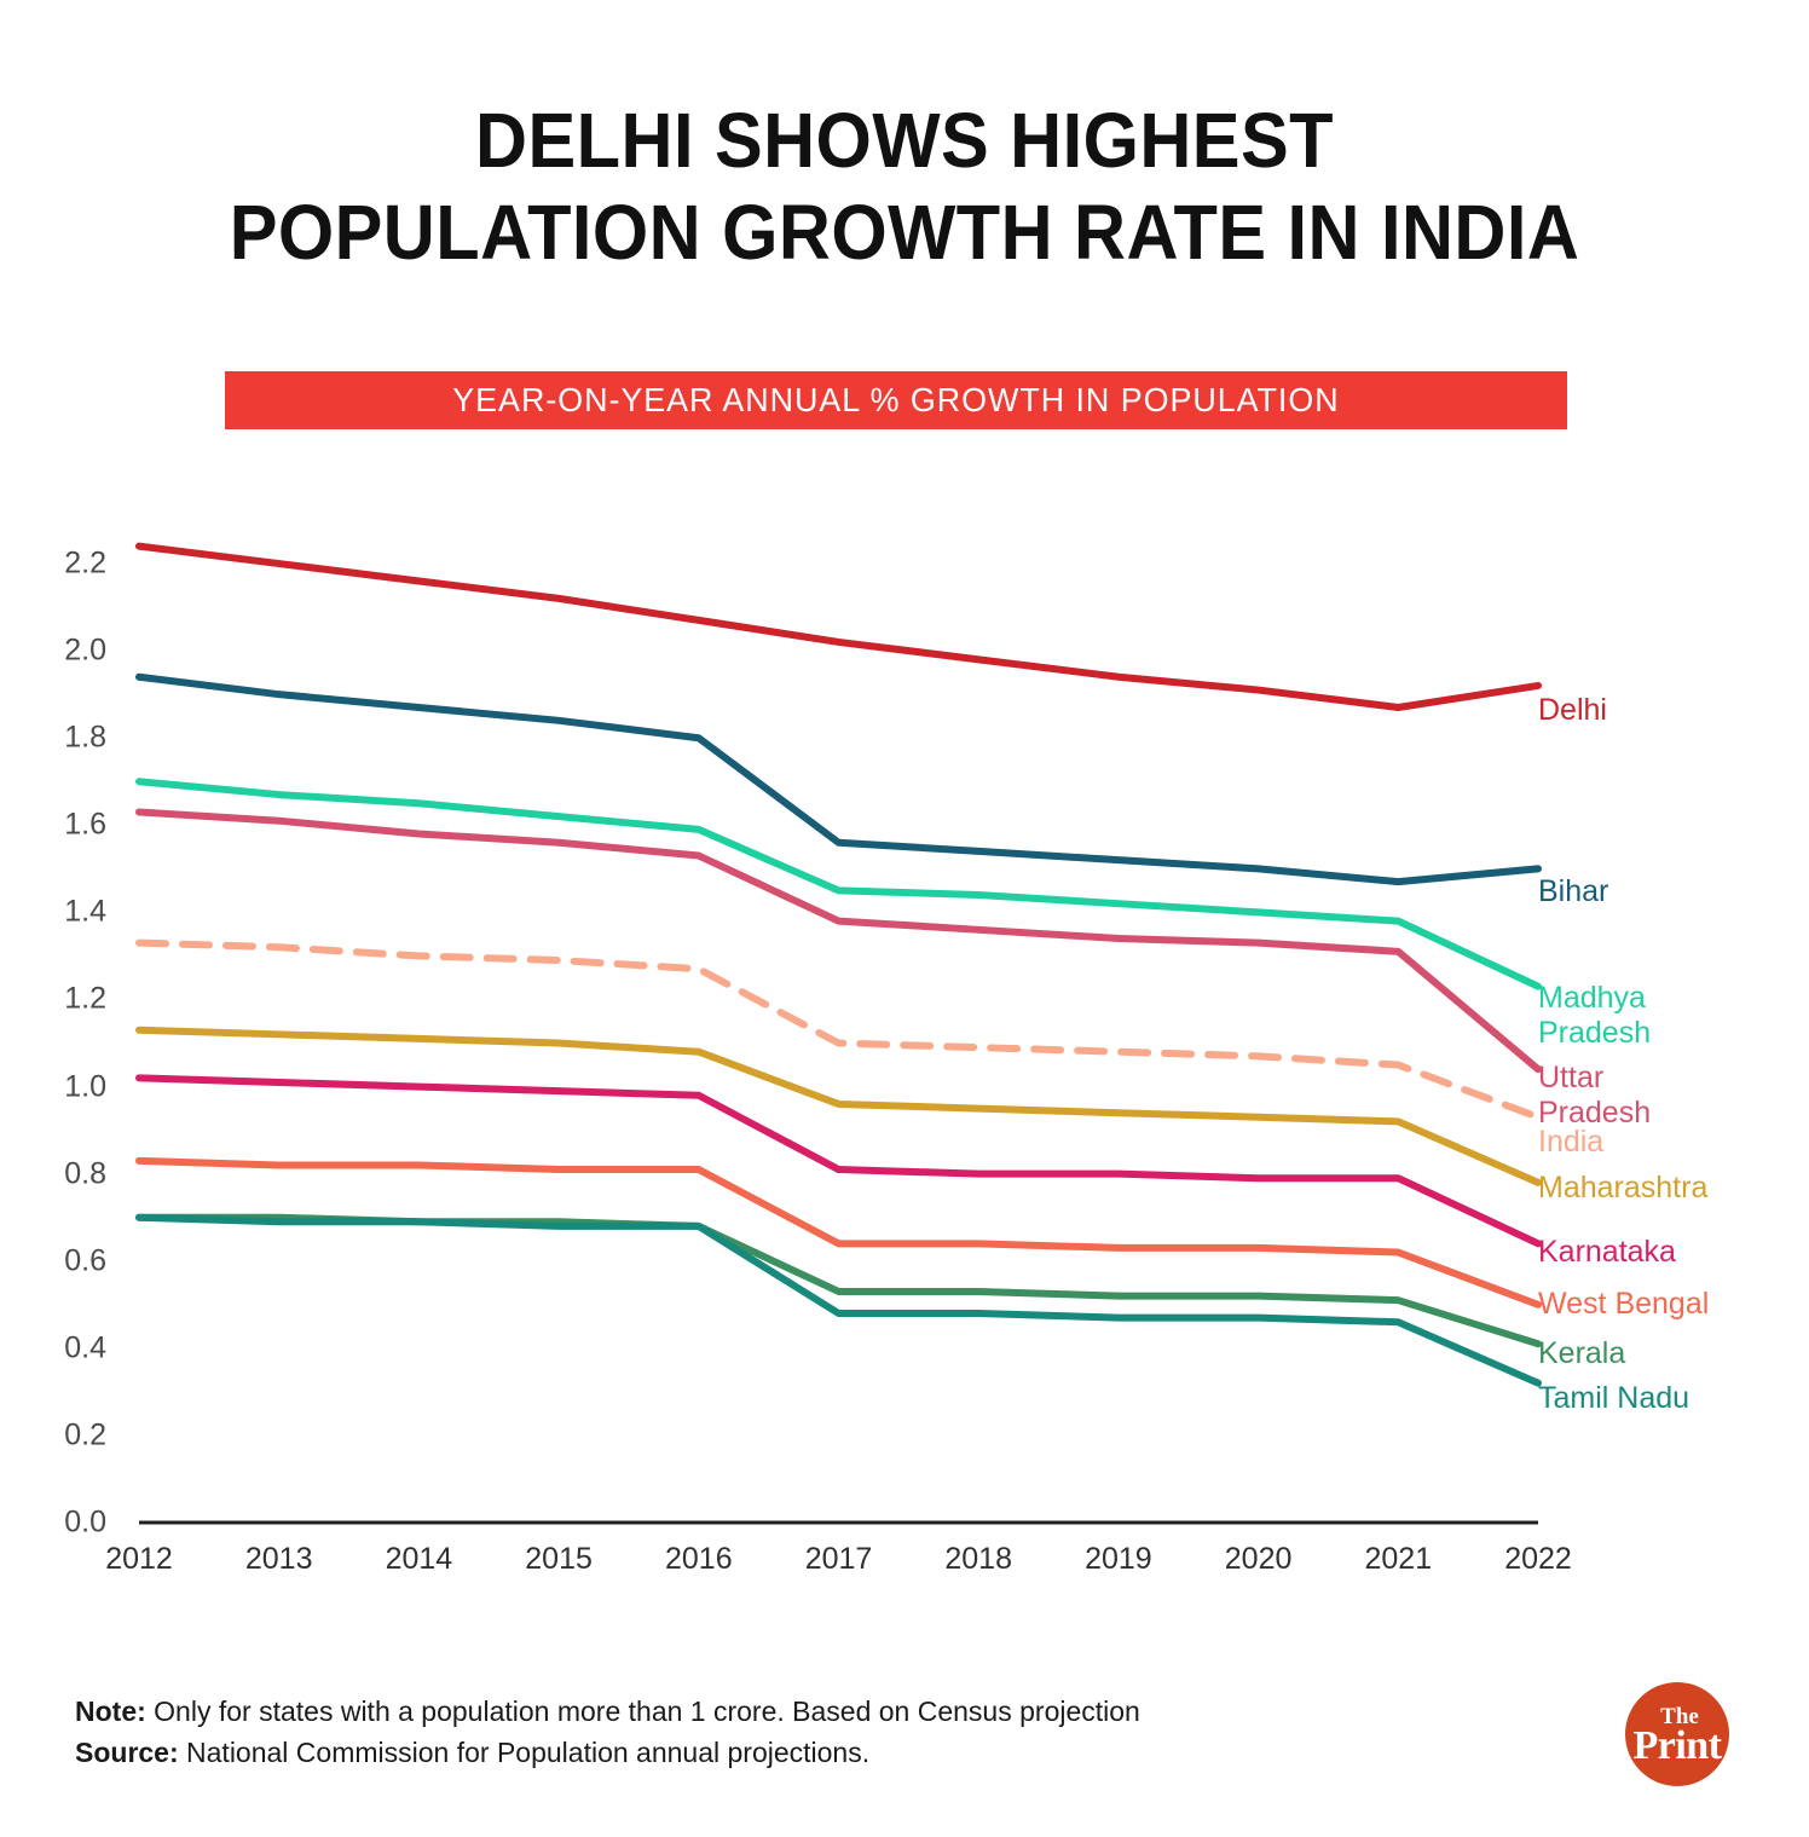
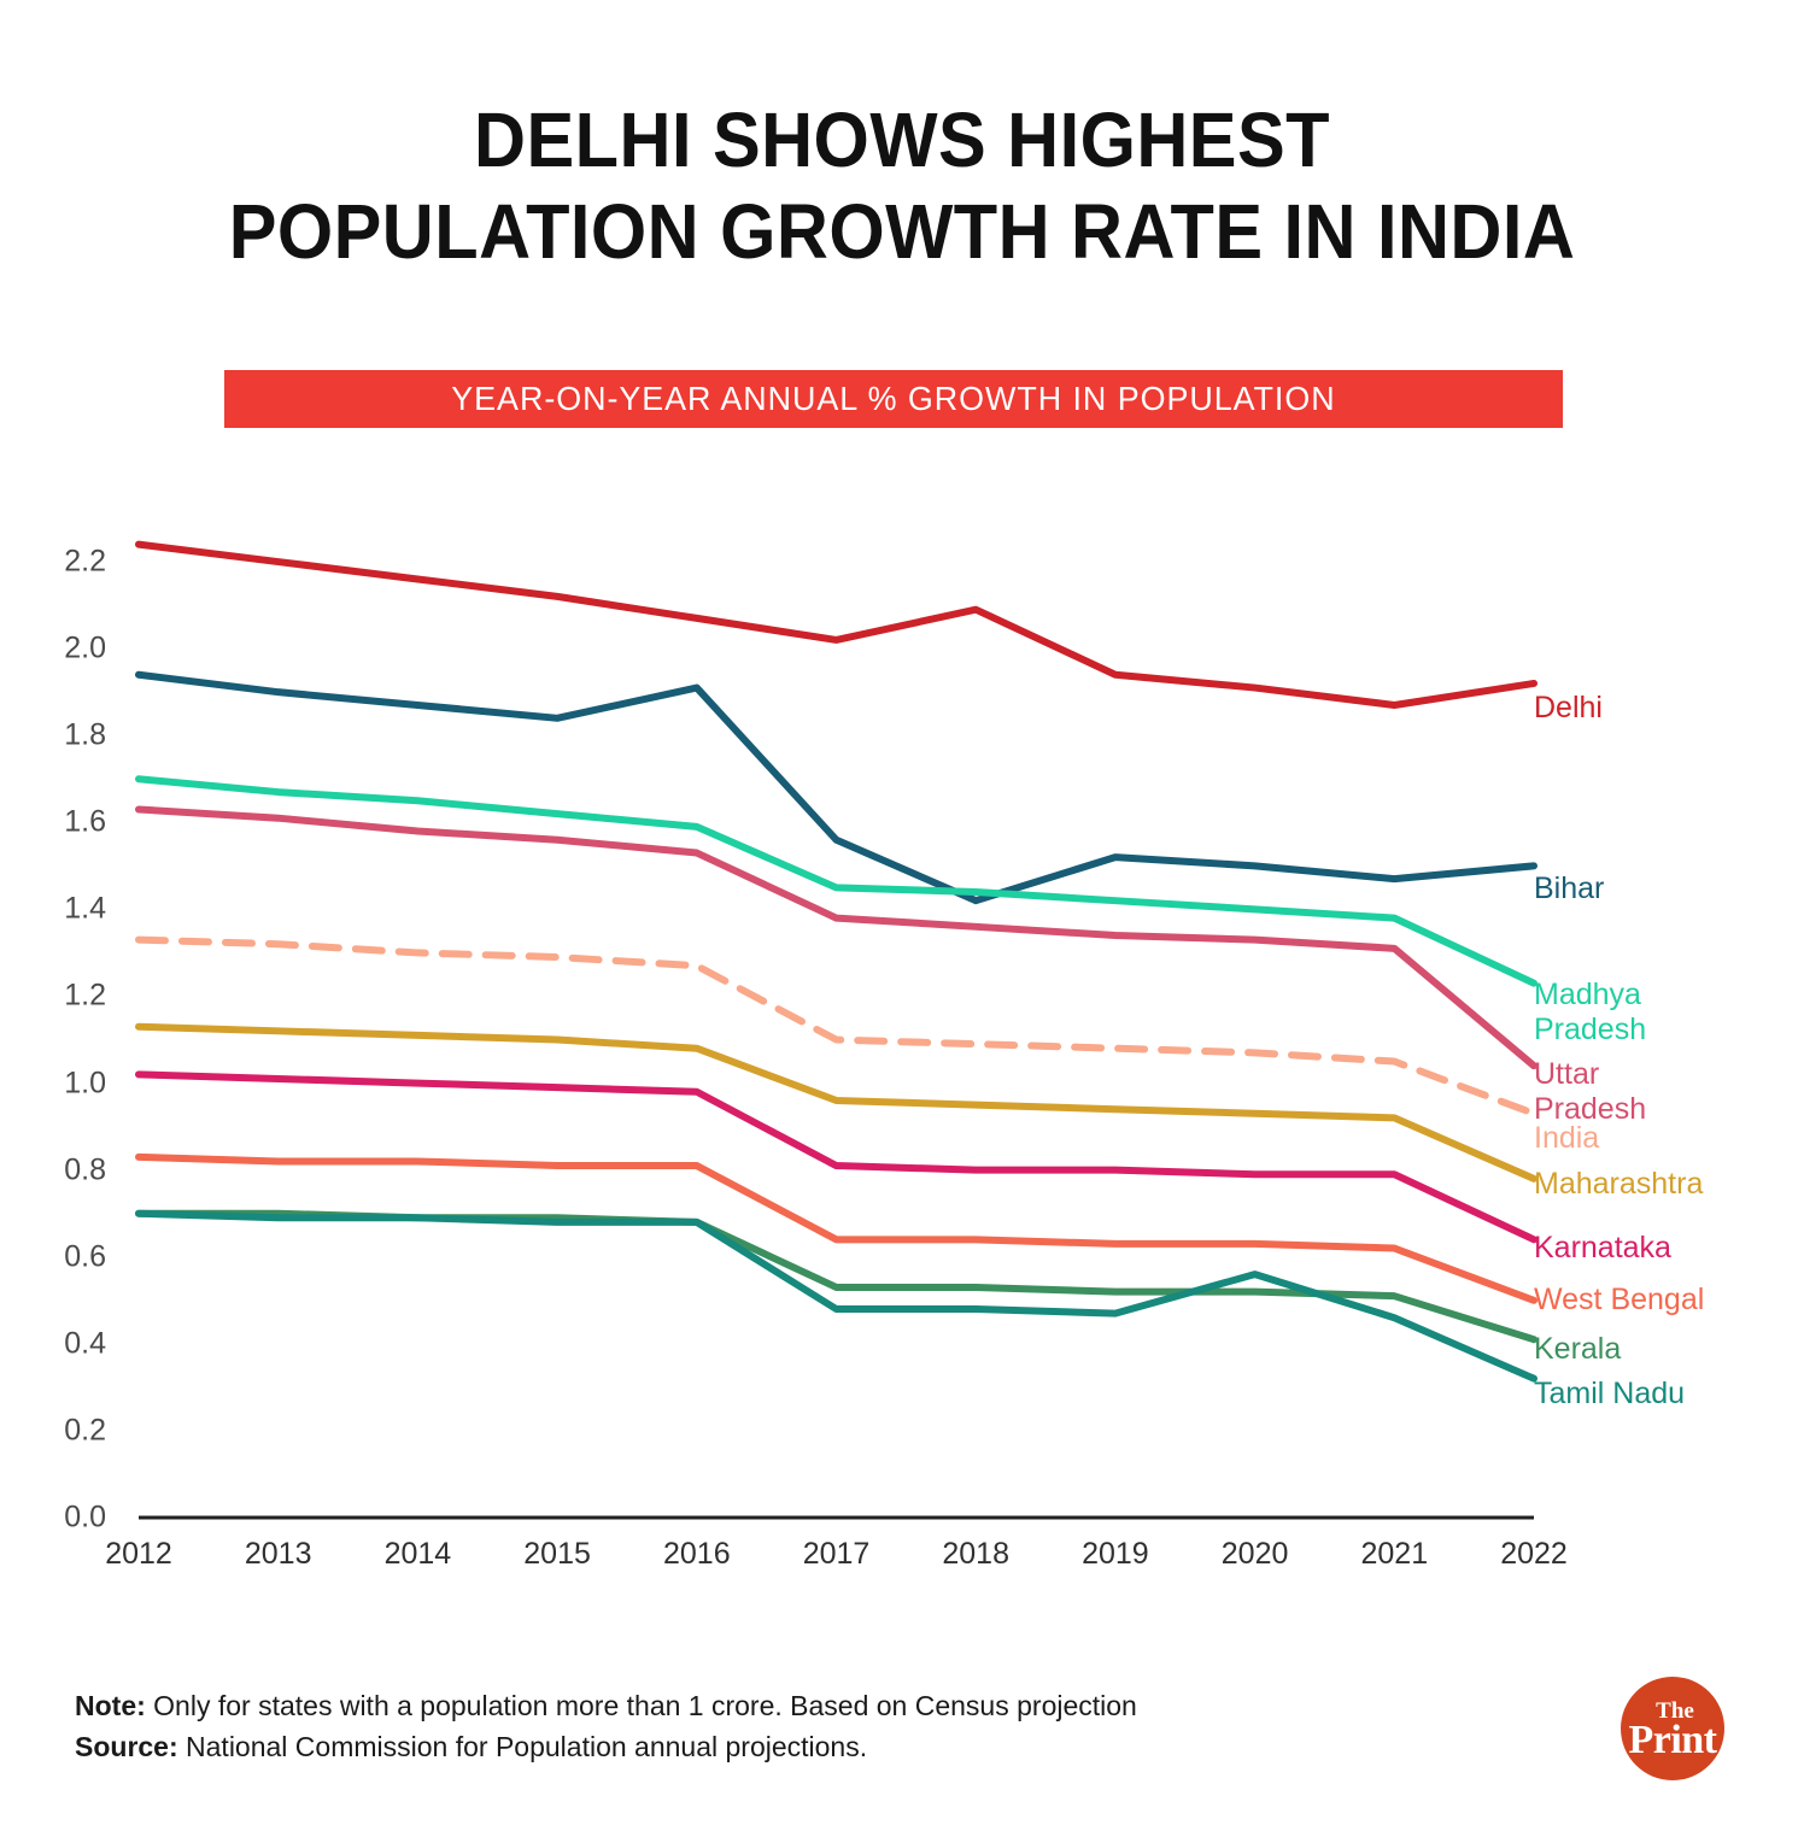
Bihar/2016: 1.80 -> 1.91
Delhi/2018: 1.98 -> 2.09
Bihar/2018: 1.54 -> 1.42
Tamil Nadu/2020: 0.47 -> 0.56
